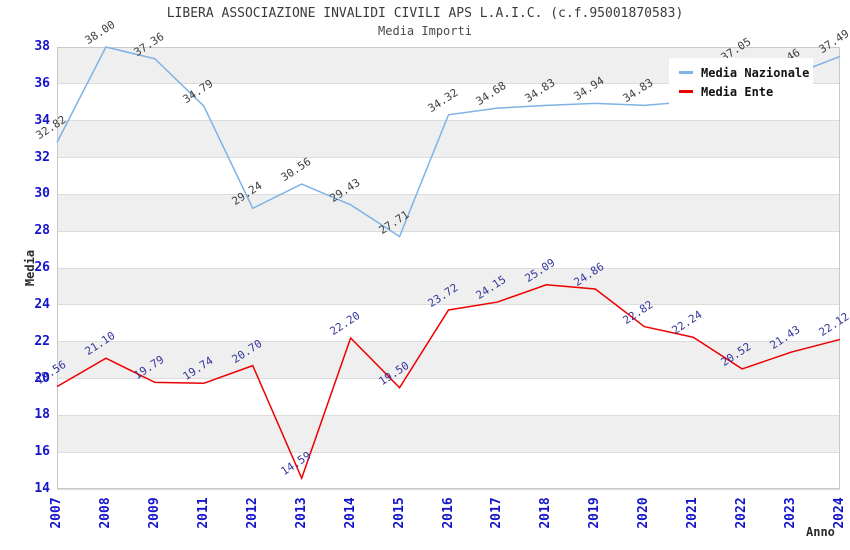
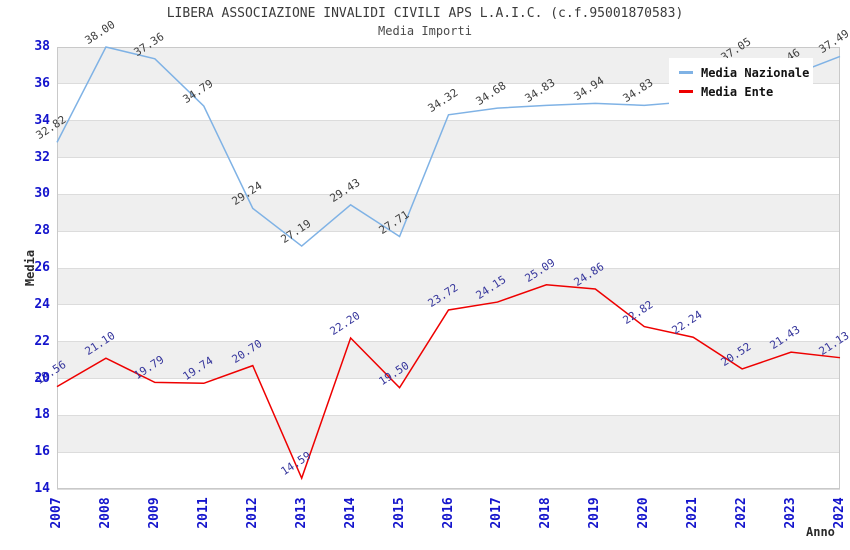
Media Nazionale/2013: 30.56 -> 27.19
Media Ente/2024: 22.12 -> 21.13
